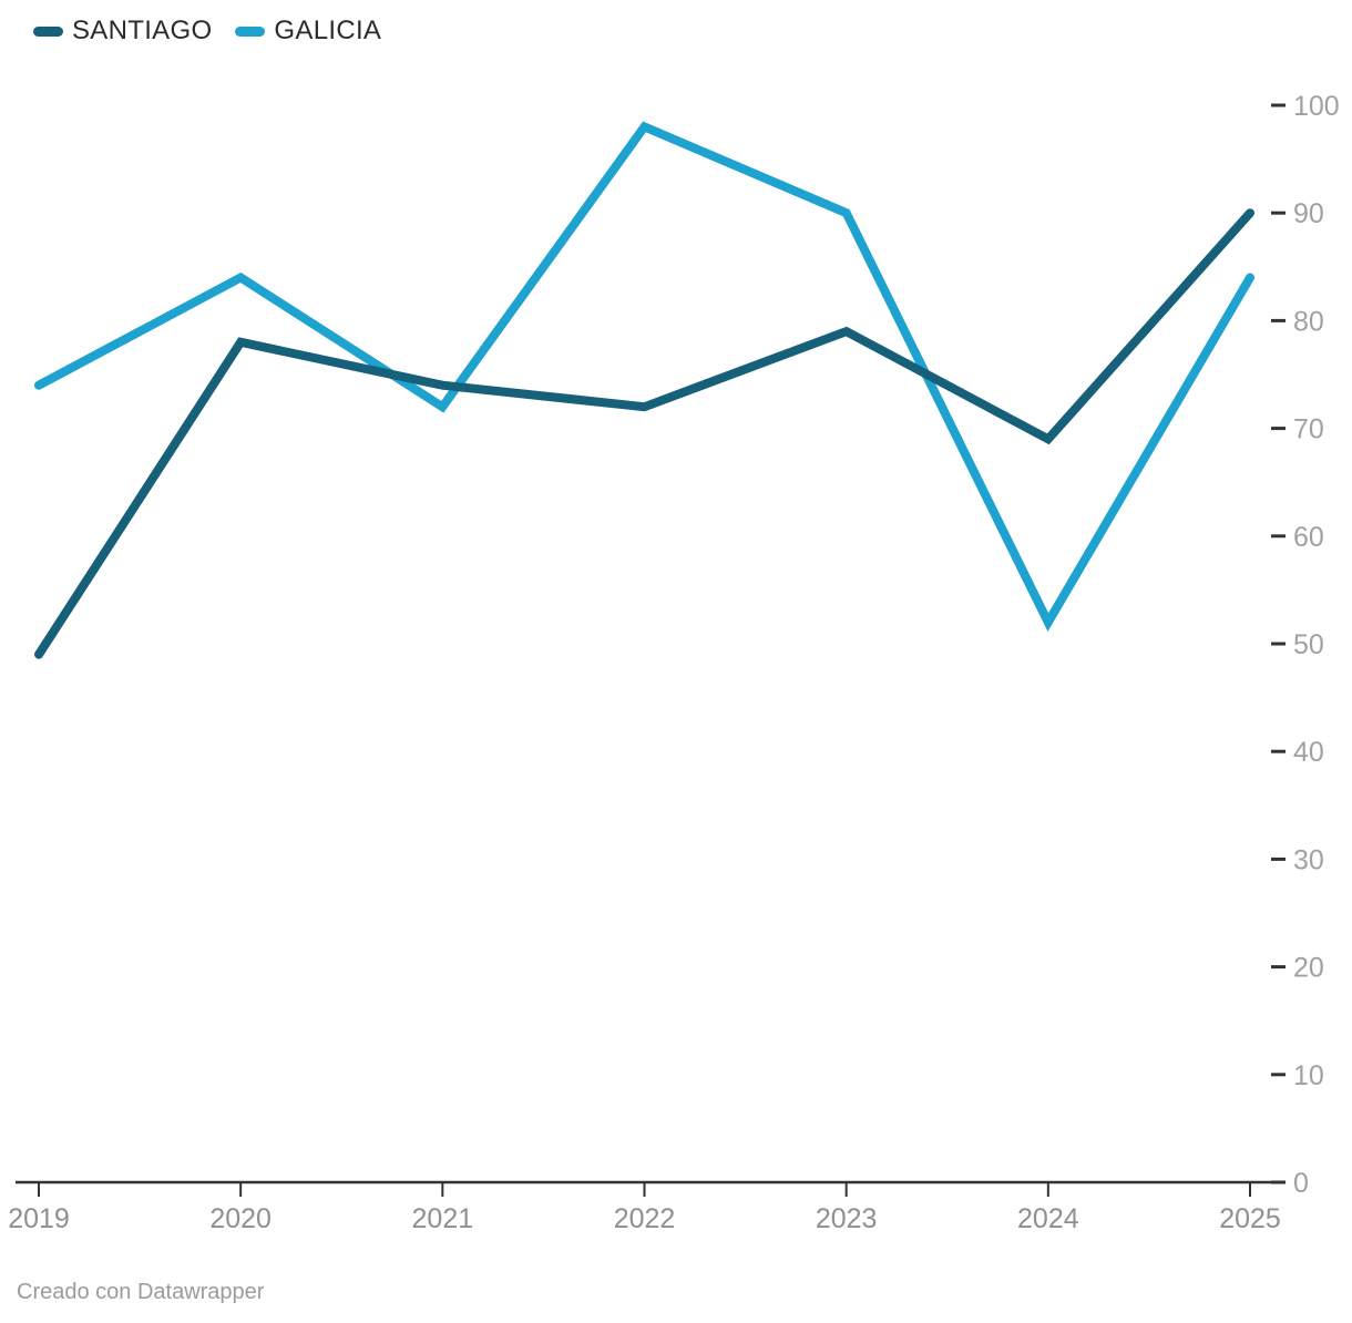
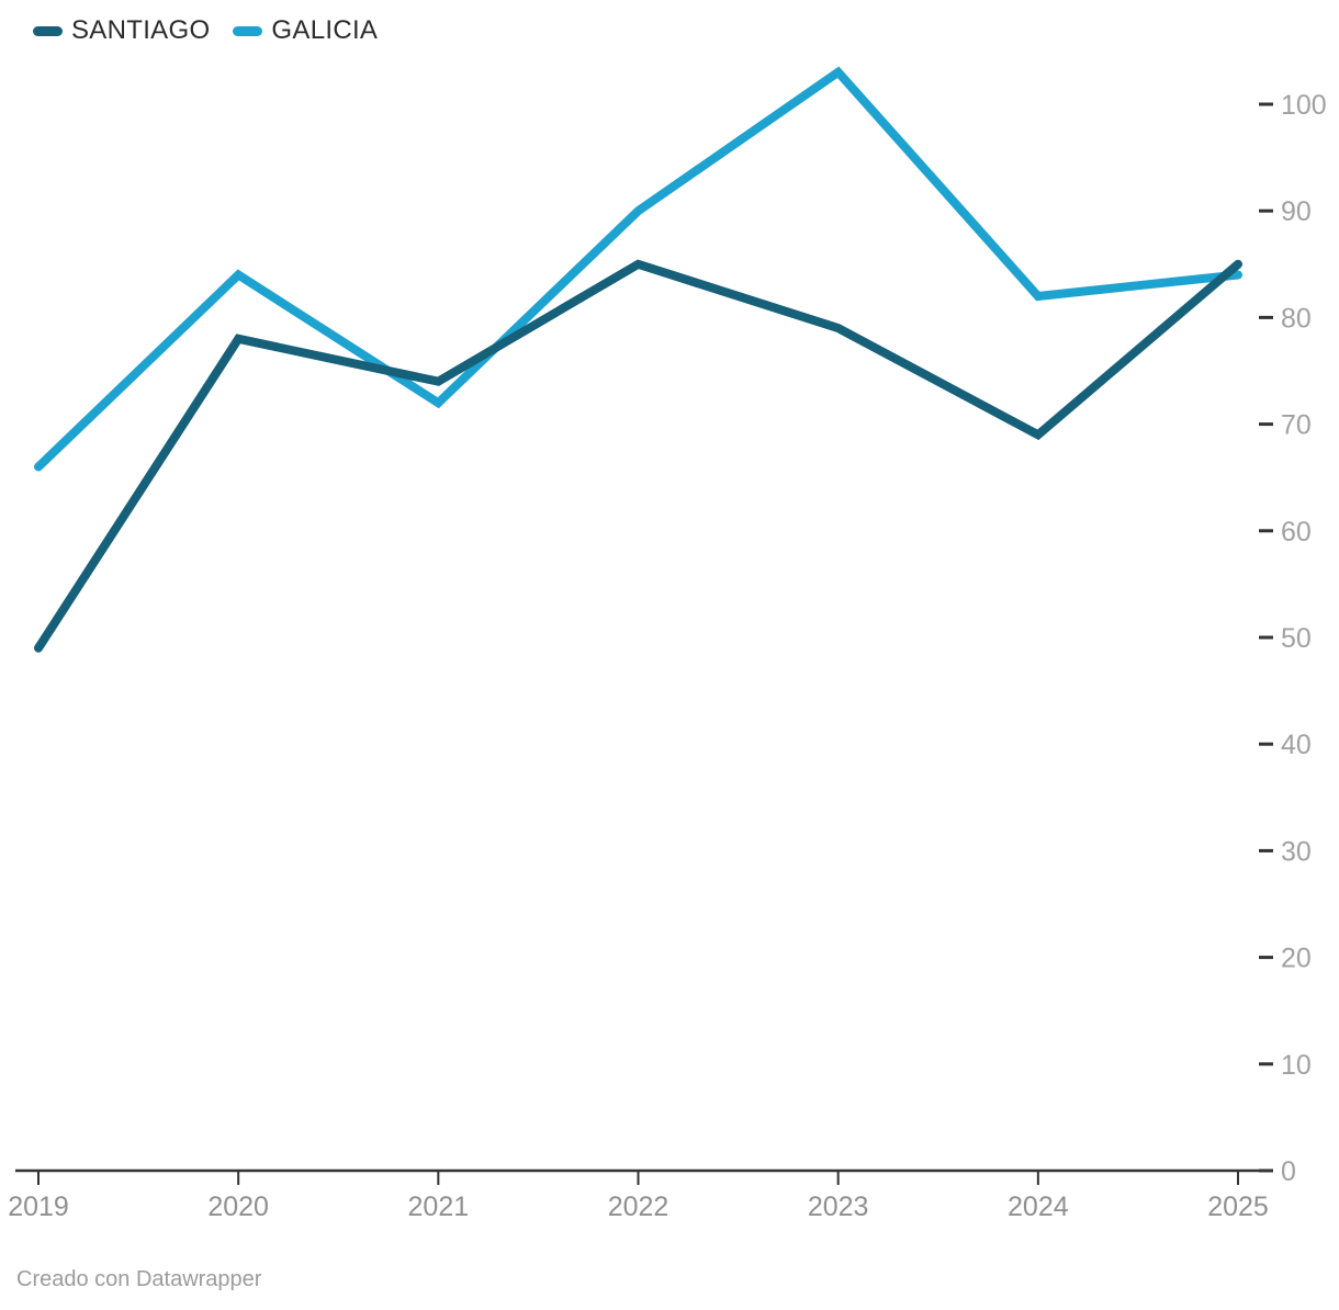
GALICIA/2019: 74 -> 66
SANTIAGO/2022: 72 -> 85
GALICIA/2022: 98 -> 90
GALICIA/2023: 90 -> 103
GALICIA/2024: 52 -> 82
SANTIAGO/2025: 90 -> 85
